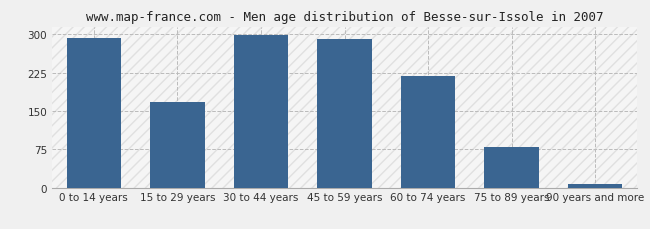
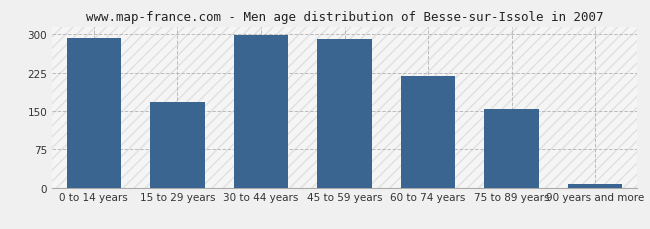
75 to 89 years: 79 -> 154
